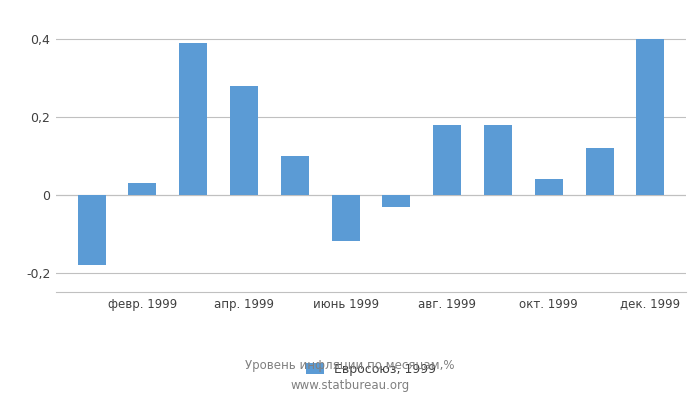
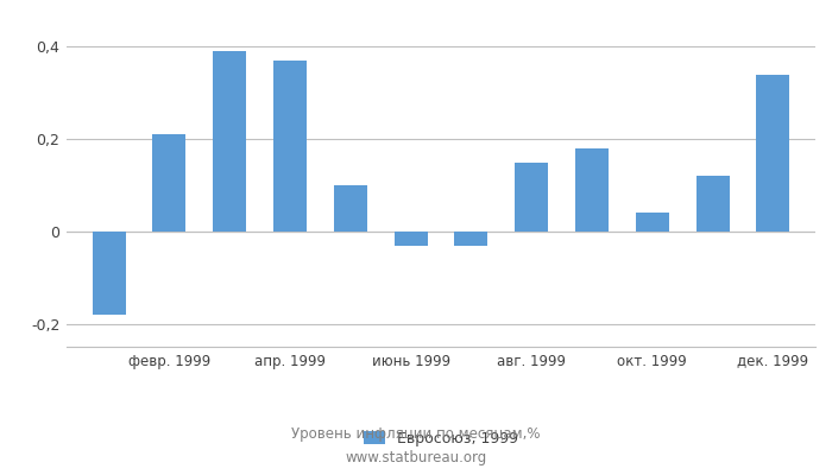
февр. 1999: 0,03 -> 0,21
апр. 1999: 0,28 -> 0,37
июнь 1999: -0,12 -> -0,03
авг. 1999: 0,18 -> 0,15
дек. 1999: 0,40 -> 0,34
